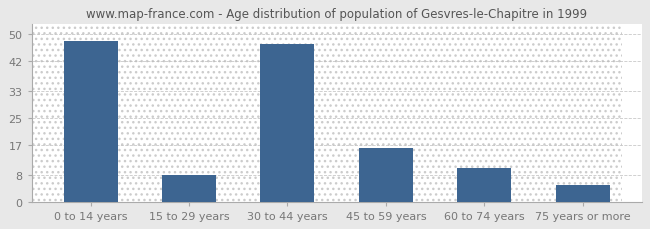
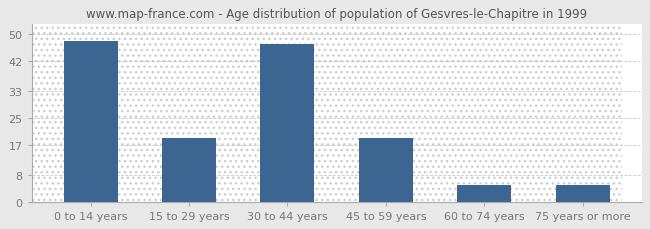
15 to 29 years: 8 -> 19
45 to 59 years: 16 -> 19
60 to 74 years: 10 -> 5
